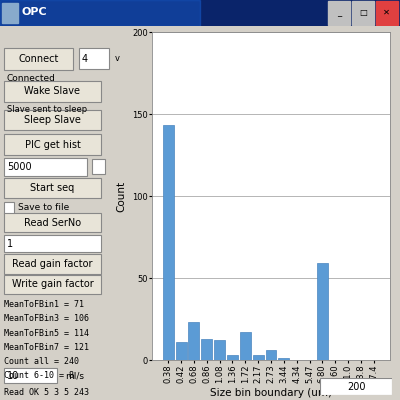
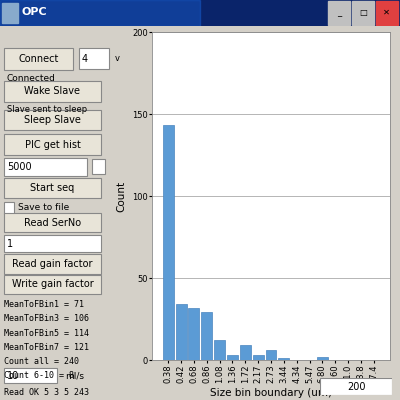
0.42: 11 -> 34
0.68: 23 -> 32
0.86: 13 -> 29
1.72: 17 -> 9
6.80: 59 -> 2
